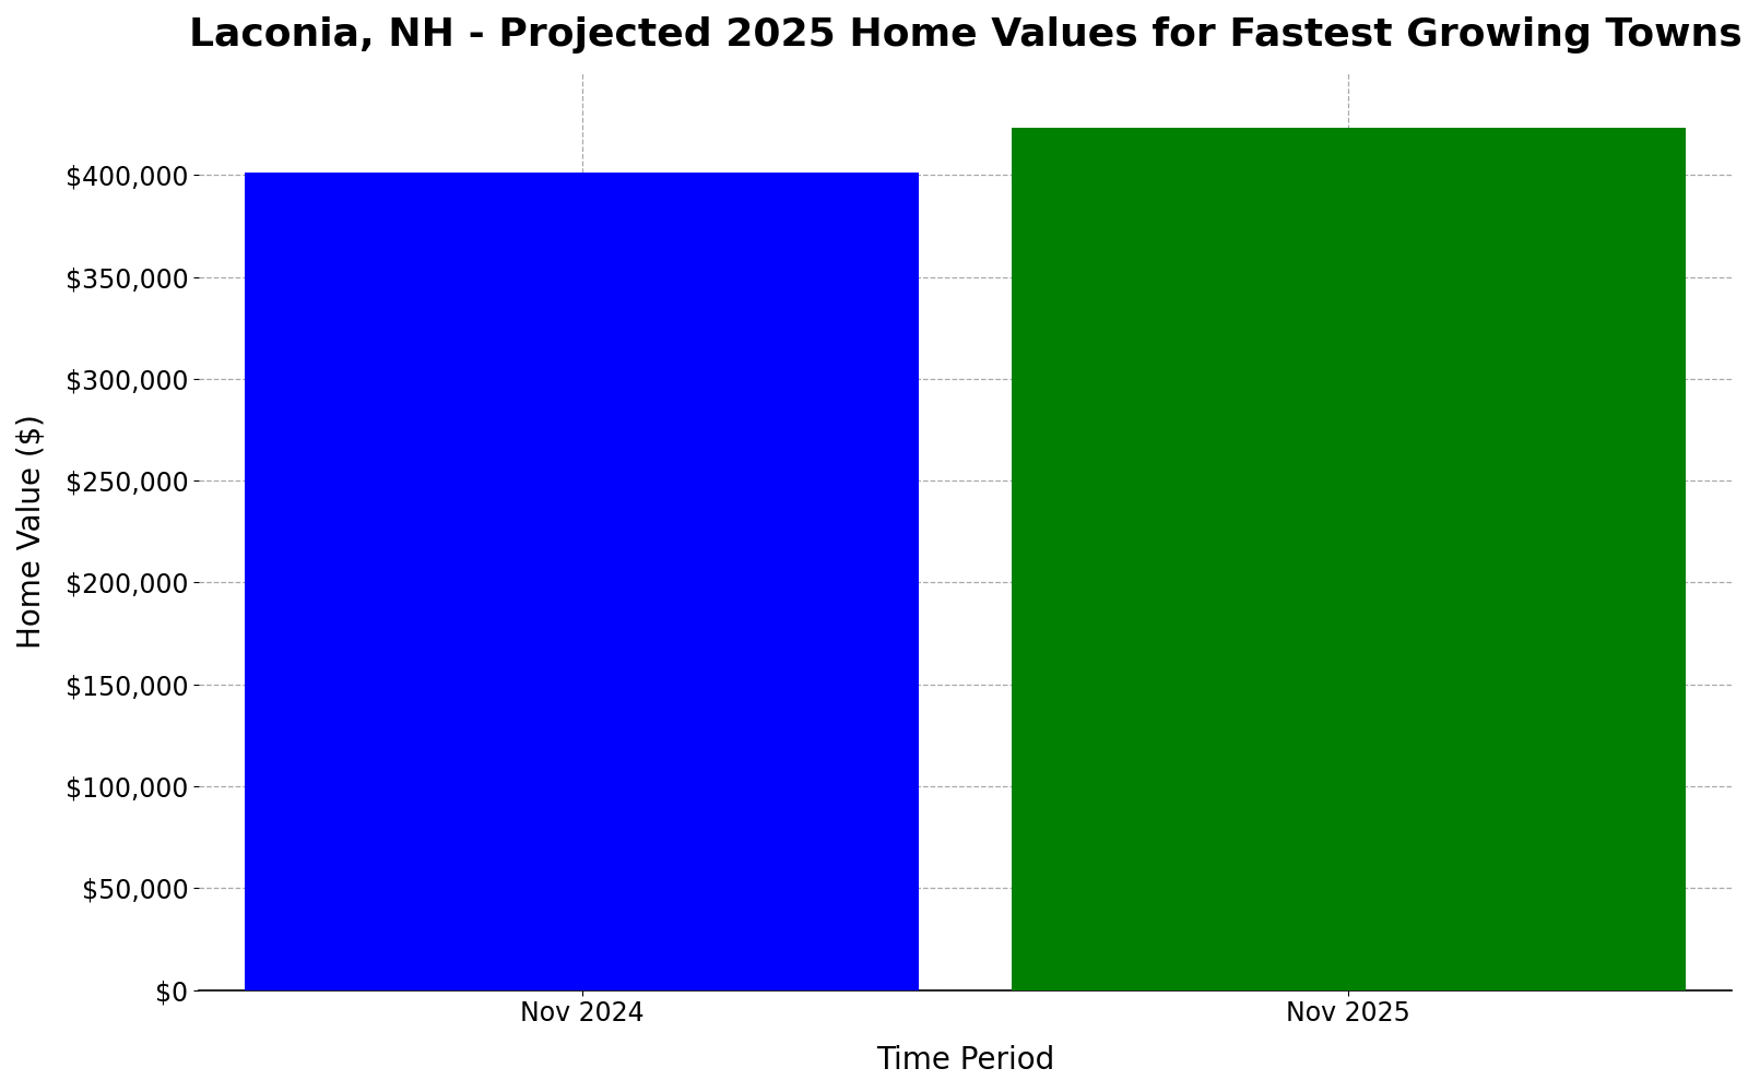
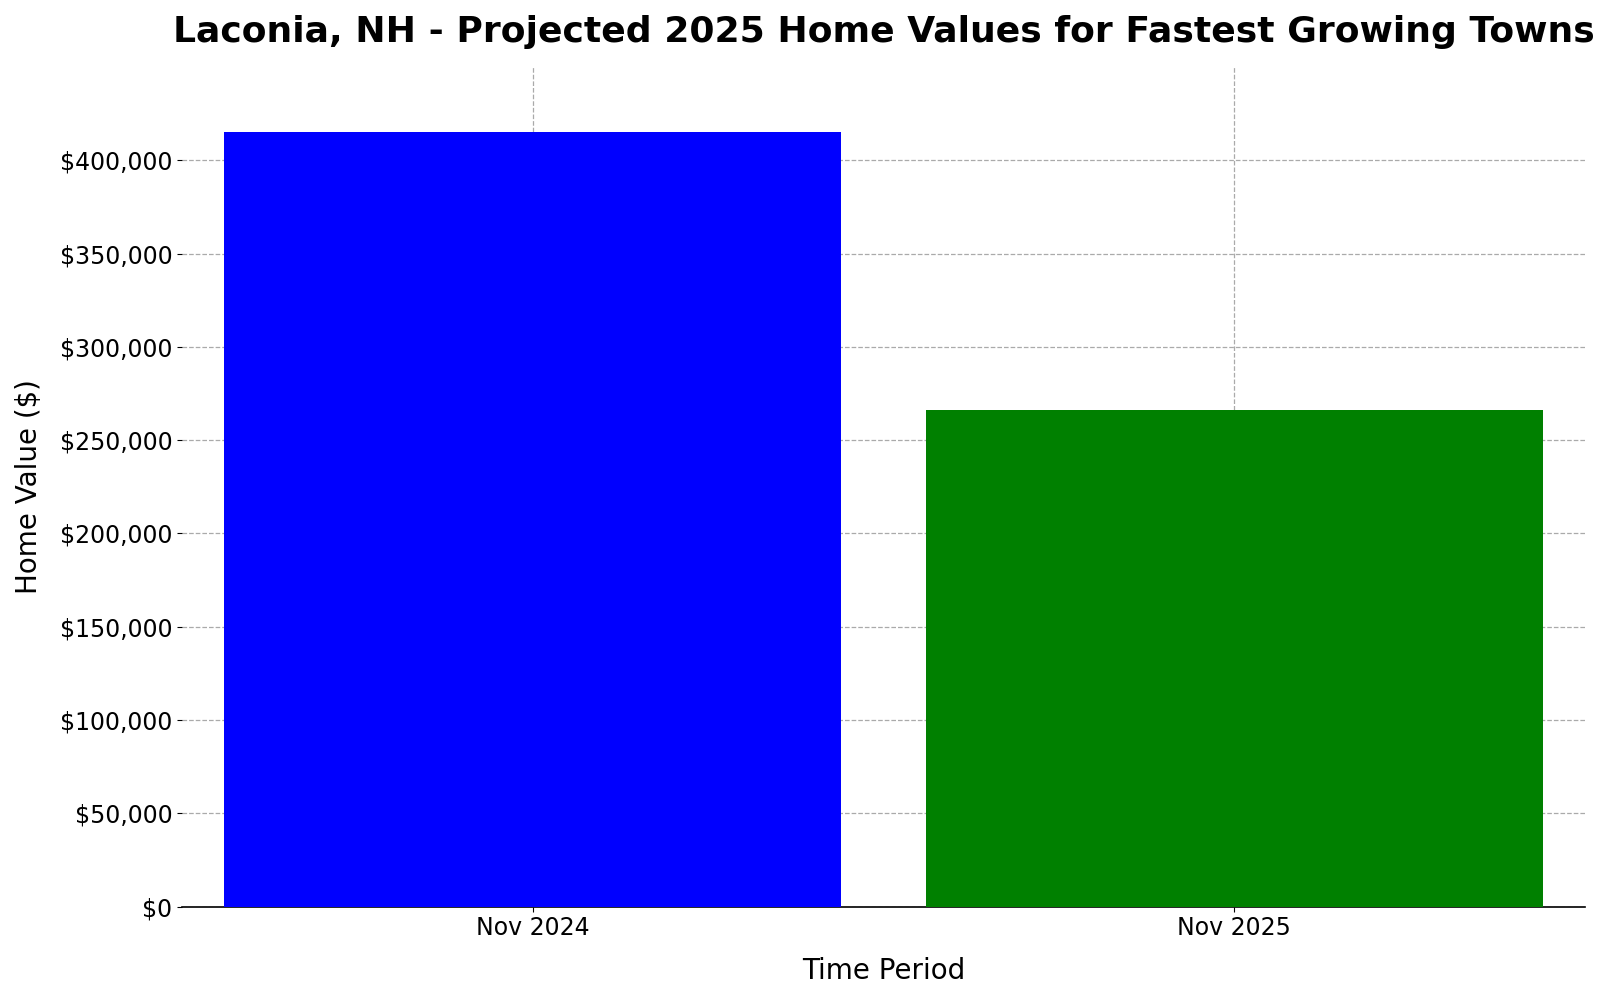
Nov 2024: $401,000 -> $415,000
Nov 2025: $423,000 -> $266,000
